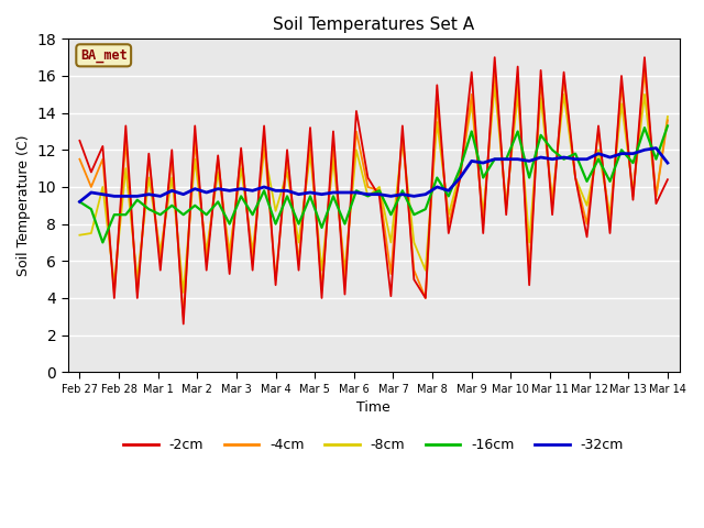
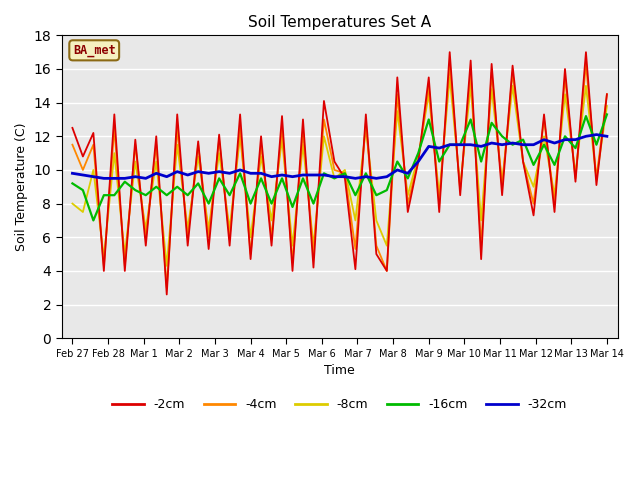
-8cm/Feb 27: 7.4 -> 8.0
-32cm/Feb 27: 9.2 -> 9.8
-8cm/Mar 4: 8.7 -> 6.0
-2cm/Mar 9: 16.2 -> 15.5
-2cm/Mar 14: 10.4 -> 14.5
-4cm/Mar 14: 13.6 -> 14.5
-32cm/Mar 14: 11.3 -> 12.0
